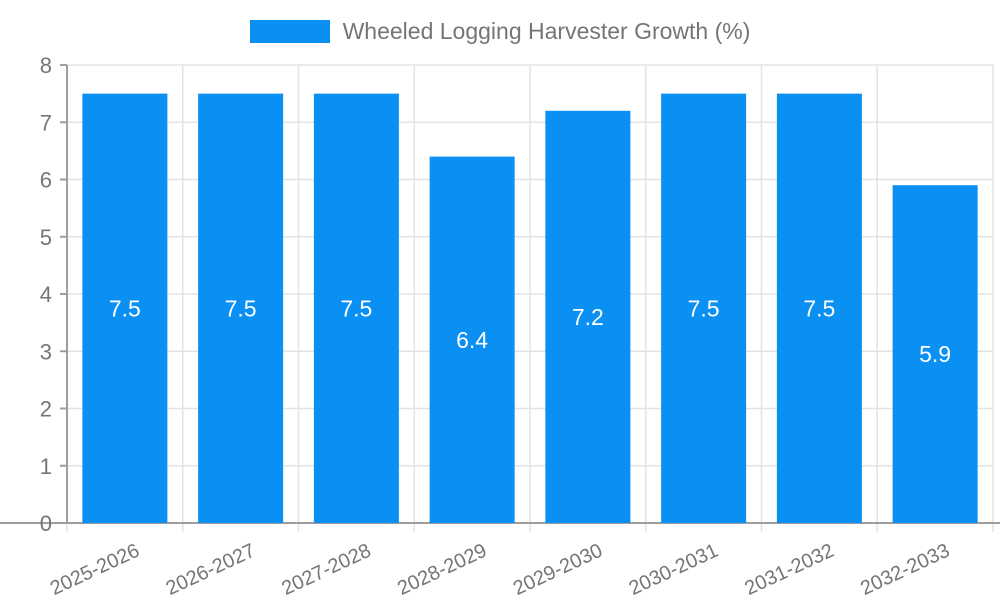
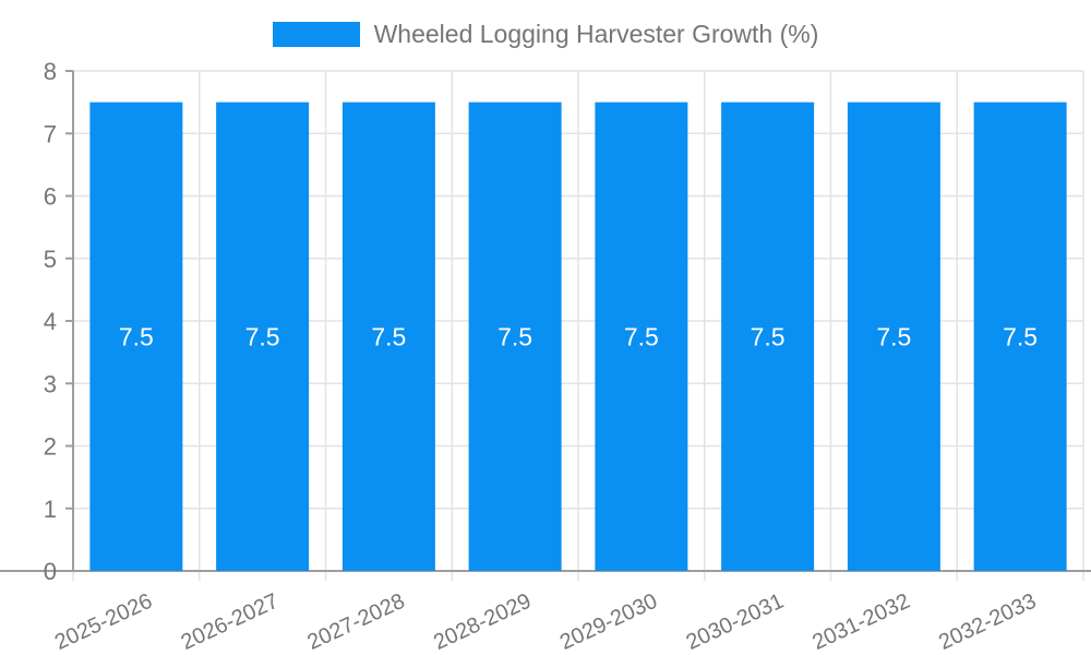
2028-2029: 6.4 -> 7.5
2029-2030: 7.2 -> 7.5
2032-2033: 5.9 -> 7.5
